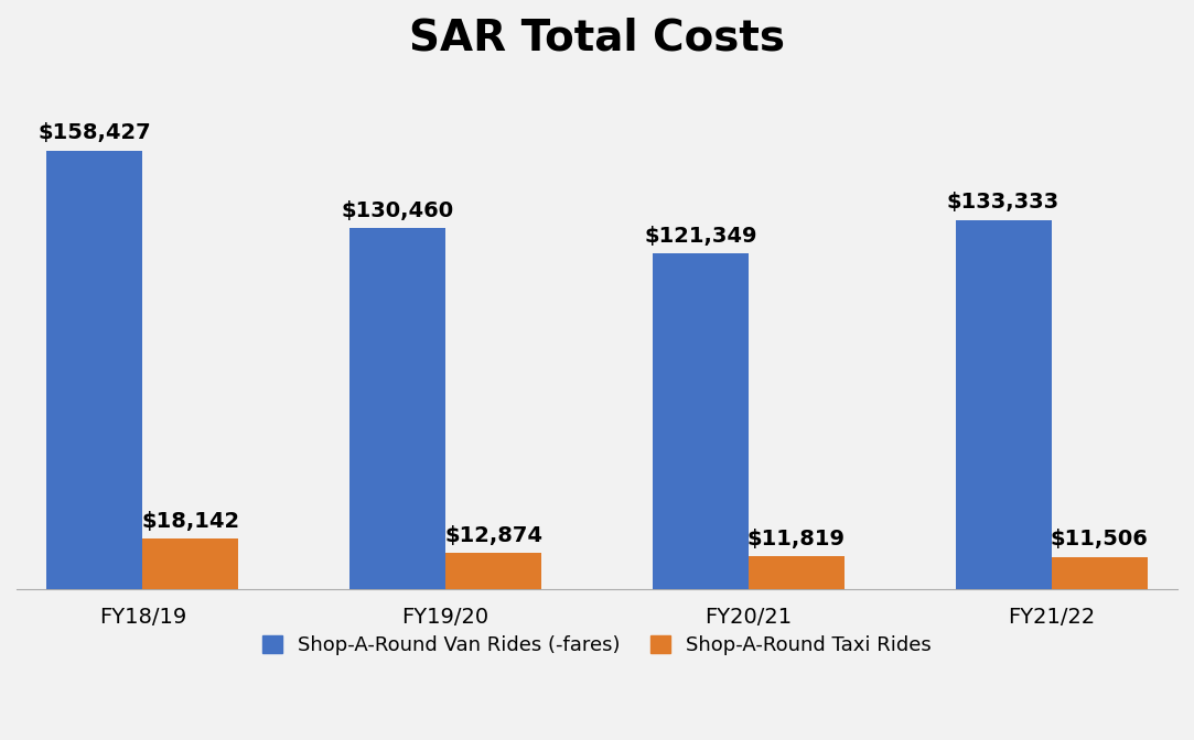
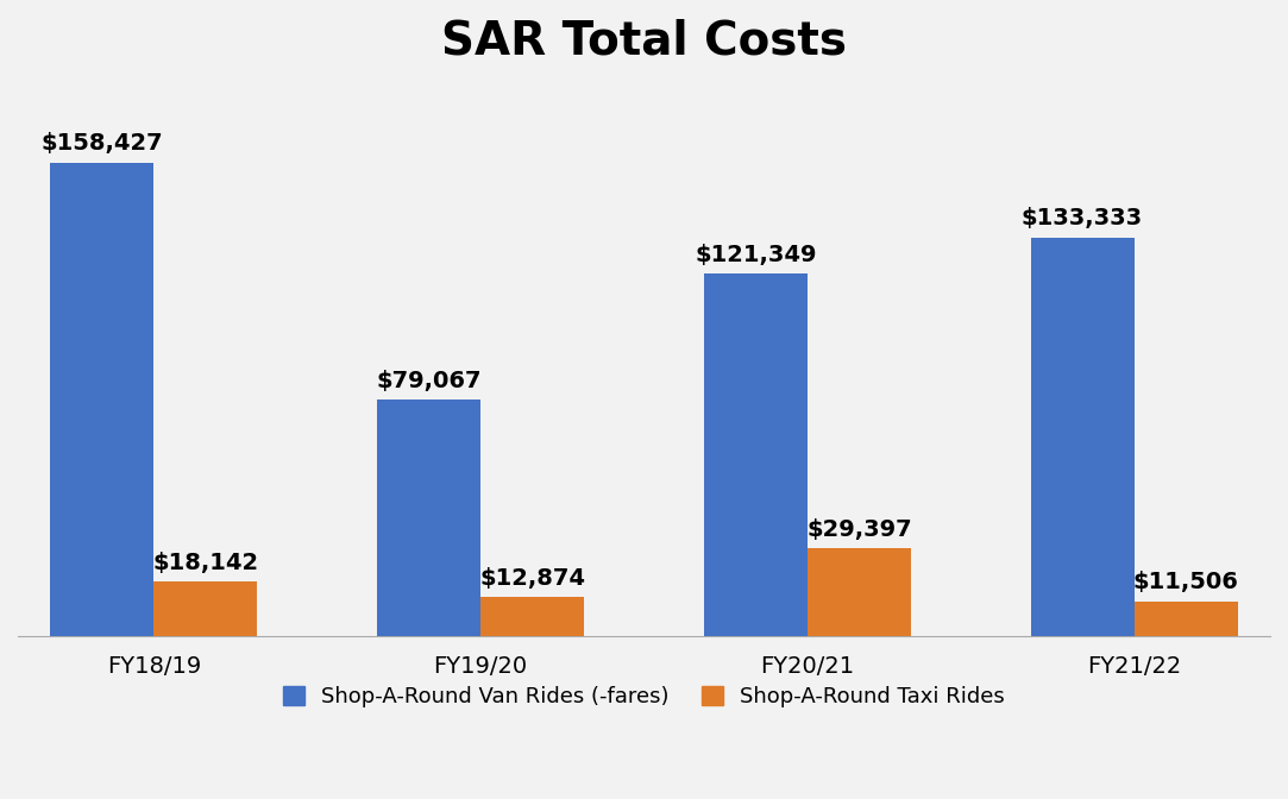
Shop-A-Round Van Rides (-fares)/FY19/20: $130,460 -> $79,067
Shop-A-Round Taxi Rides/FY20/21: $11,819 -> $29,397
